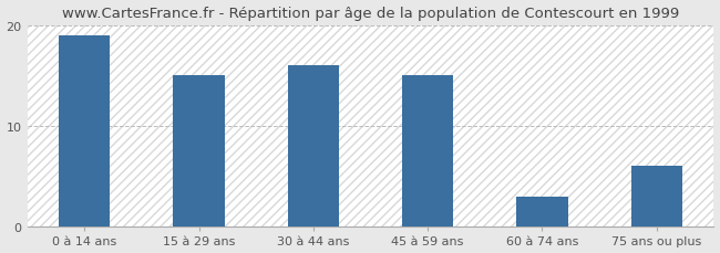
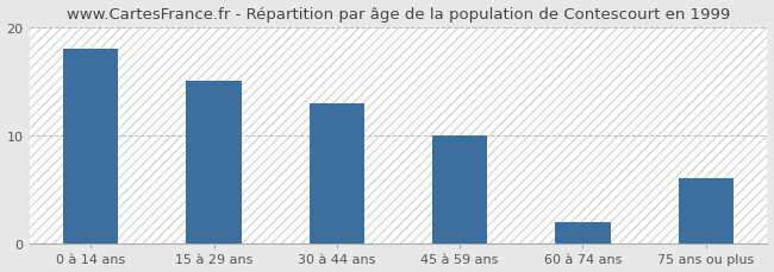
0 à 14 ans: 19 -> 18
30 à 44 ans: 16 -> 13
45 à 59 ans: 15 -> 10
60 à 74 ans: 3 -> 2
